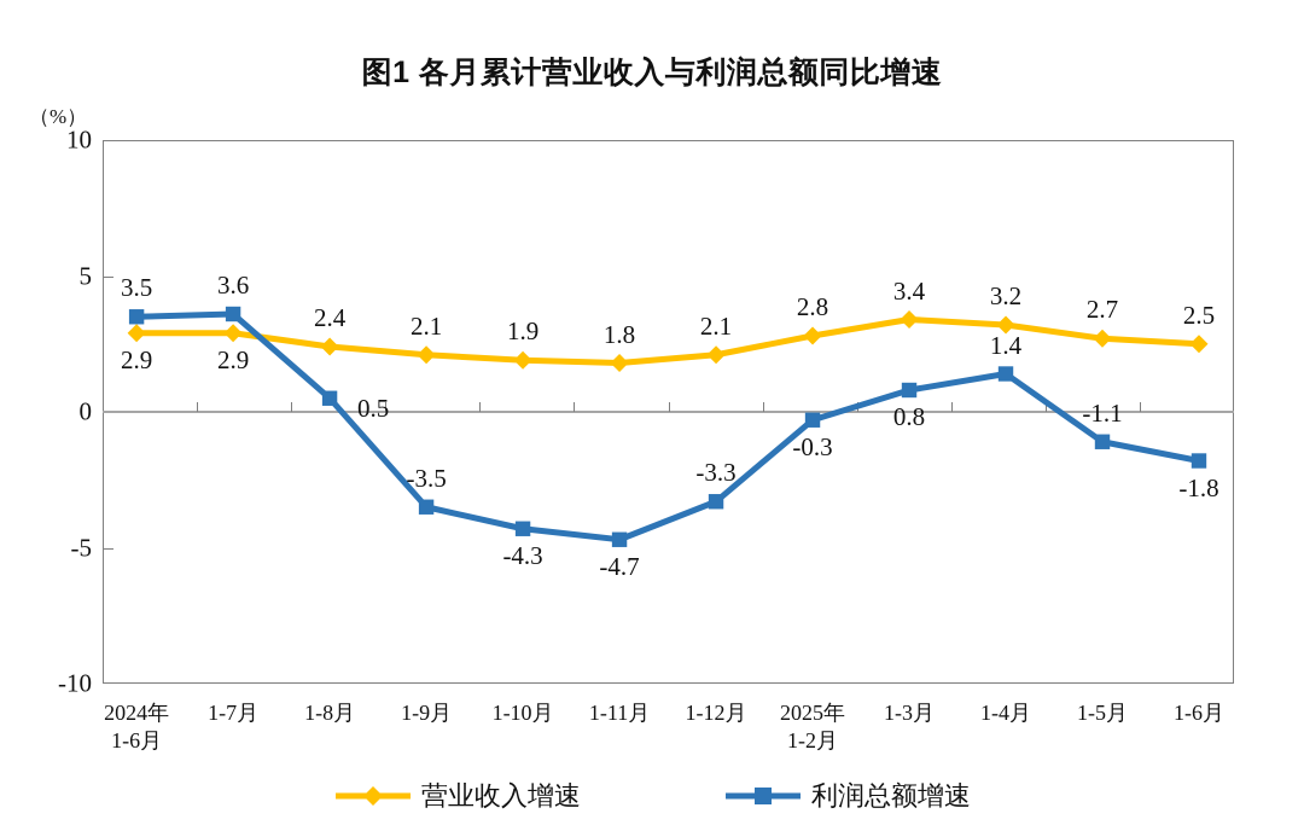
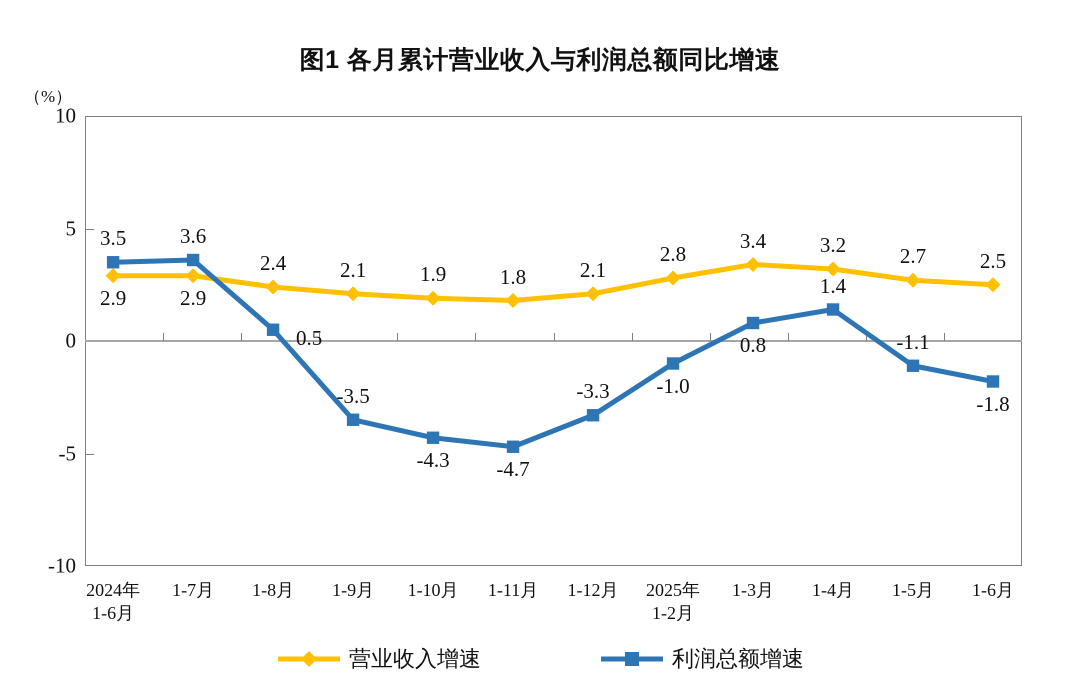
利润总额增速/2025年 1-2月: -0.3 -> -1.0
